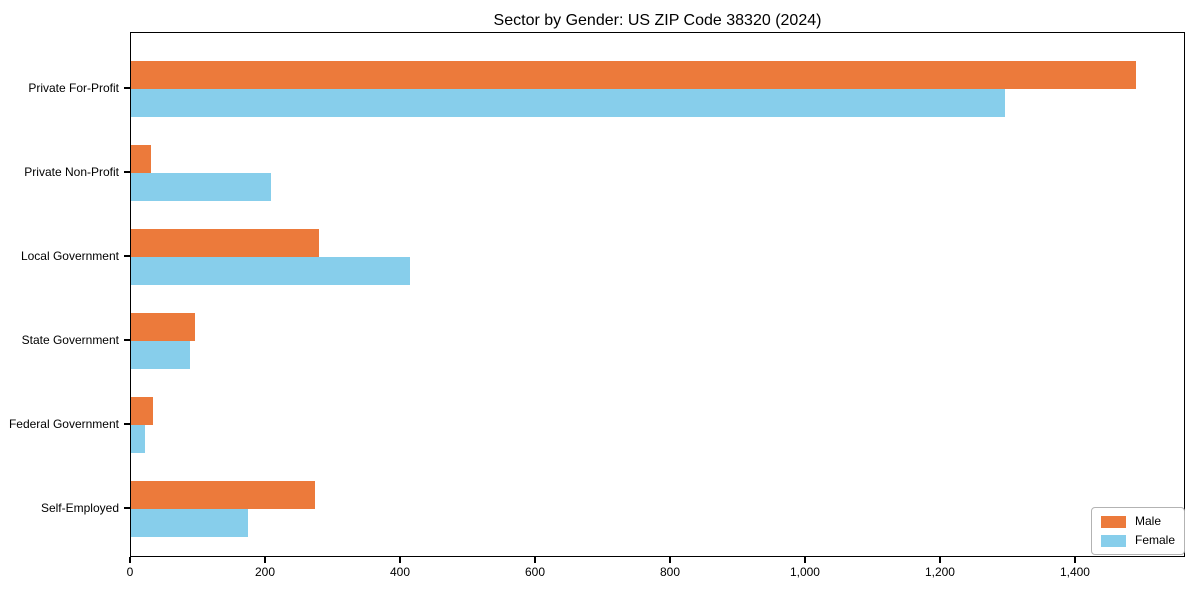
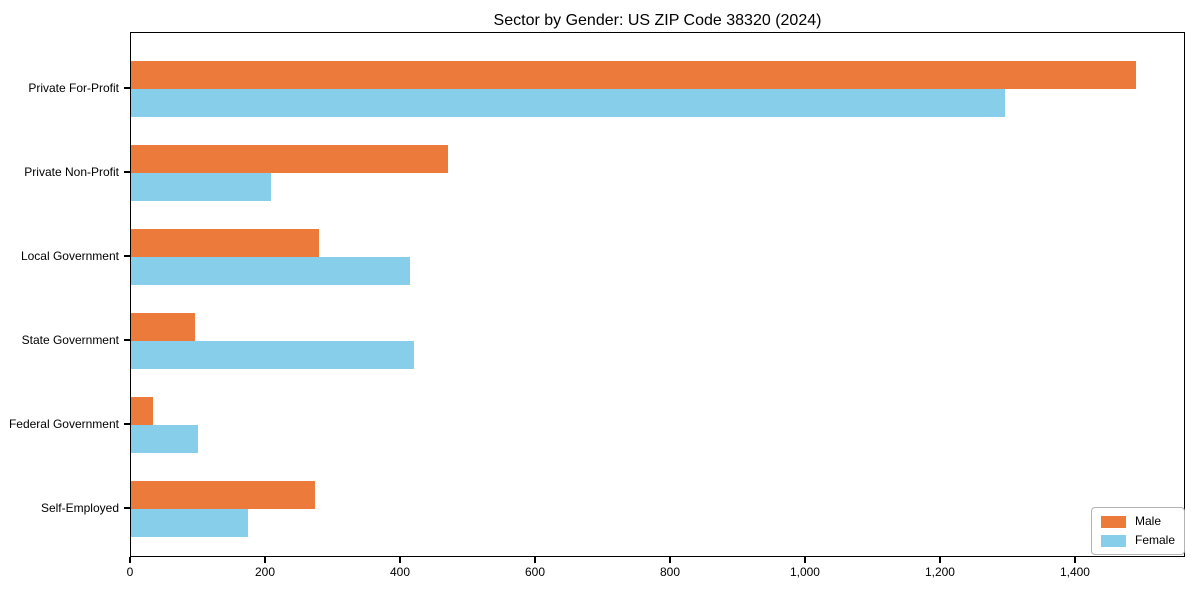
Male/Private Non-Profit: 30 -> 470
Female/State Government: 90 -> 420
Female/Federal Government: 20 -> 100
